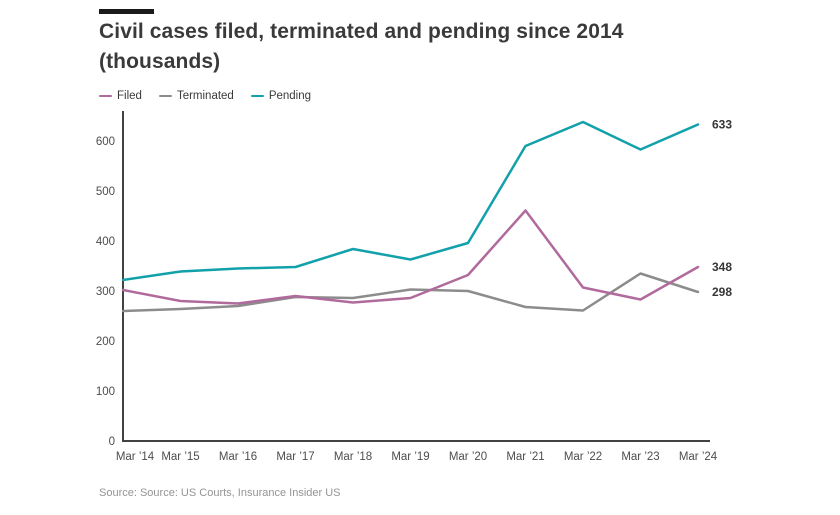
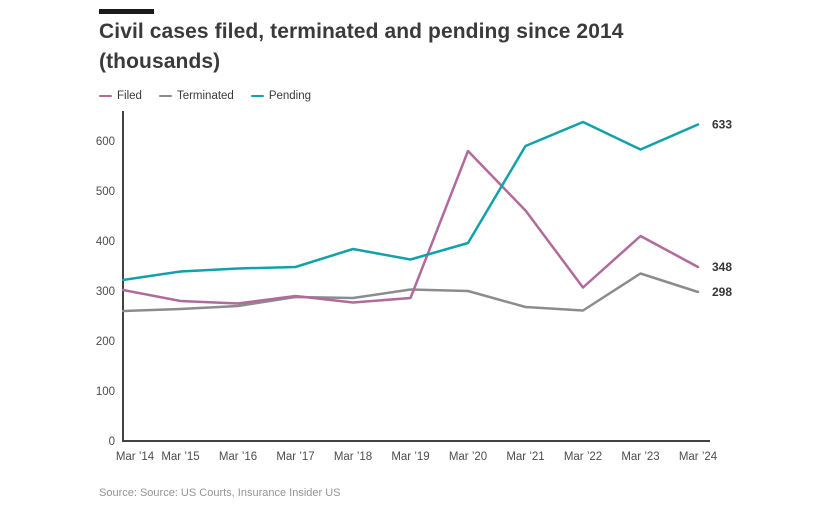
Filed/Mar ’20: 330 -> 580
Filed/Mar ’23: 280 -> 410
